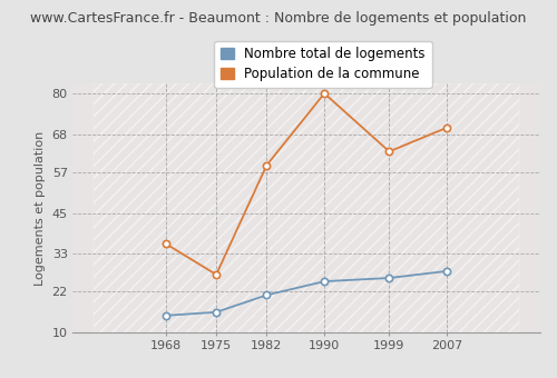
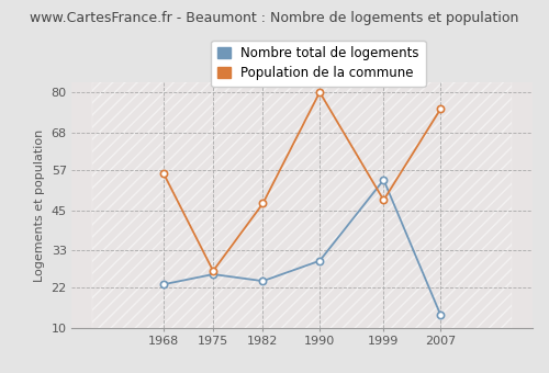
Nombre total de logements/1968: 15 -> 23
Population de la commune/1968: 36 -> 56
Nombre total de logements/1975: 16 -> 26
Nombre total de logements/1982: 21 -> 24
Population de la commune/1982: 59 -> 47
Nombre total de logements/1990: 25 -> 30
Nombre total de logements/1999: 26 -> 54
Population de la commune/1999: 63 -> 48
Nombre total de logements/2007: 28 -> 14
Population de la commune/2007: 70 -> 75
